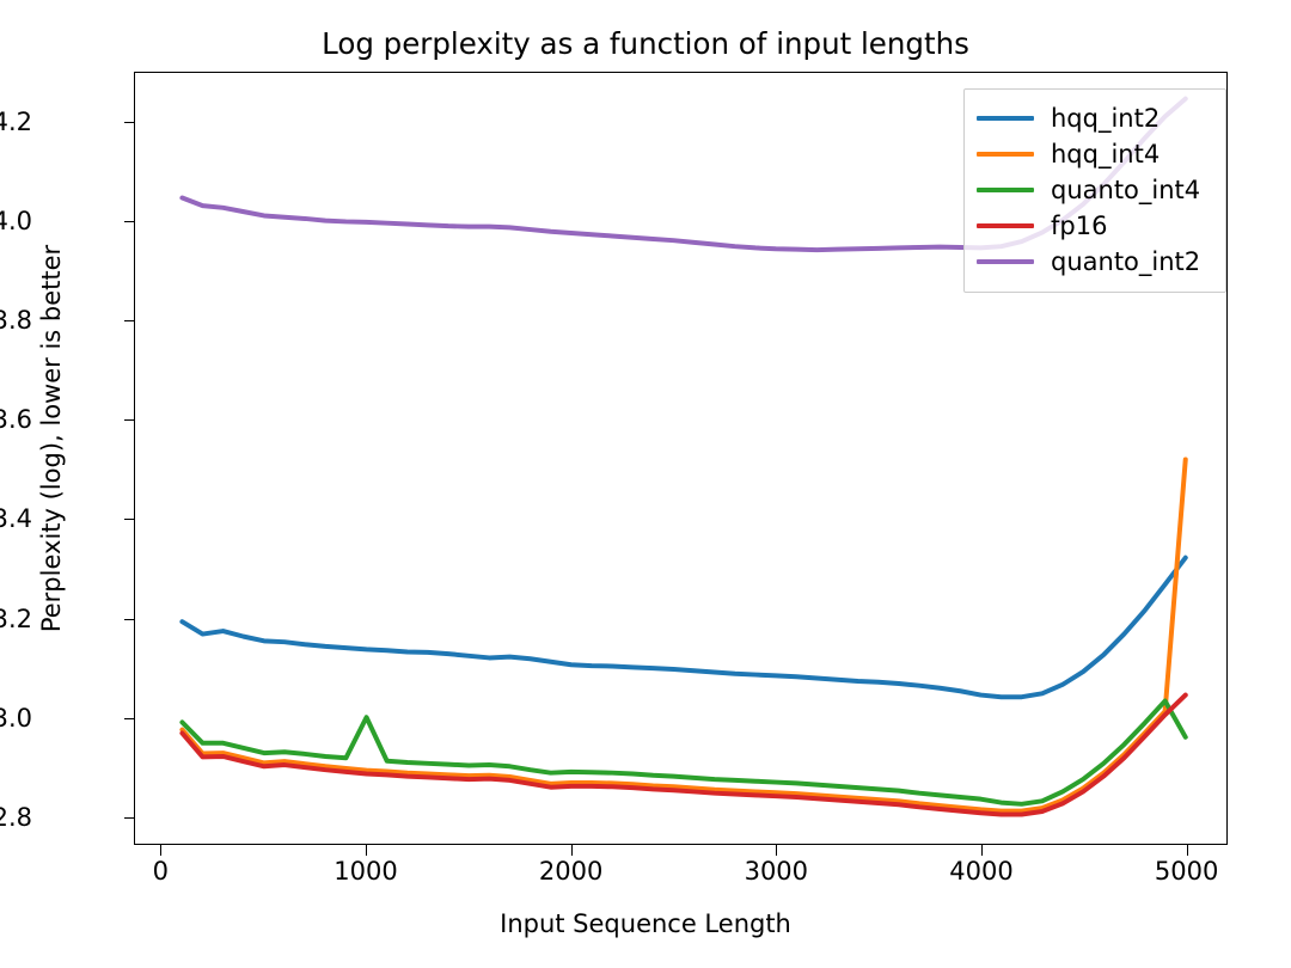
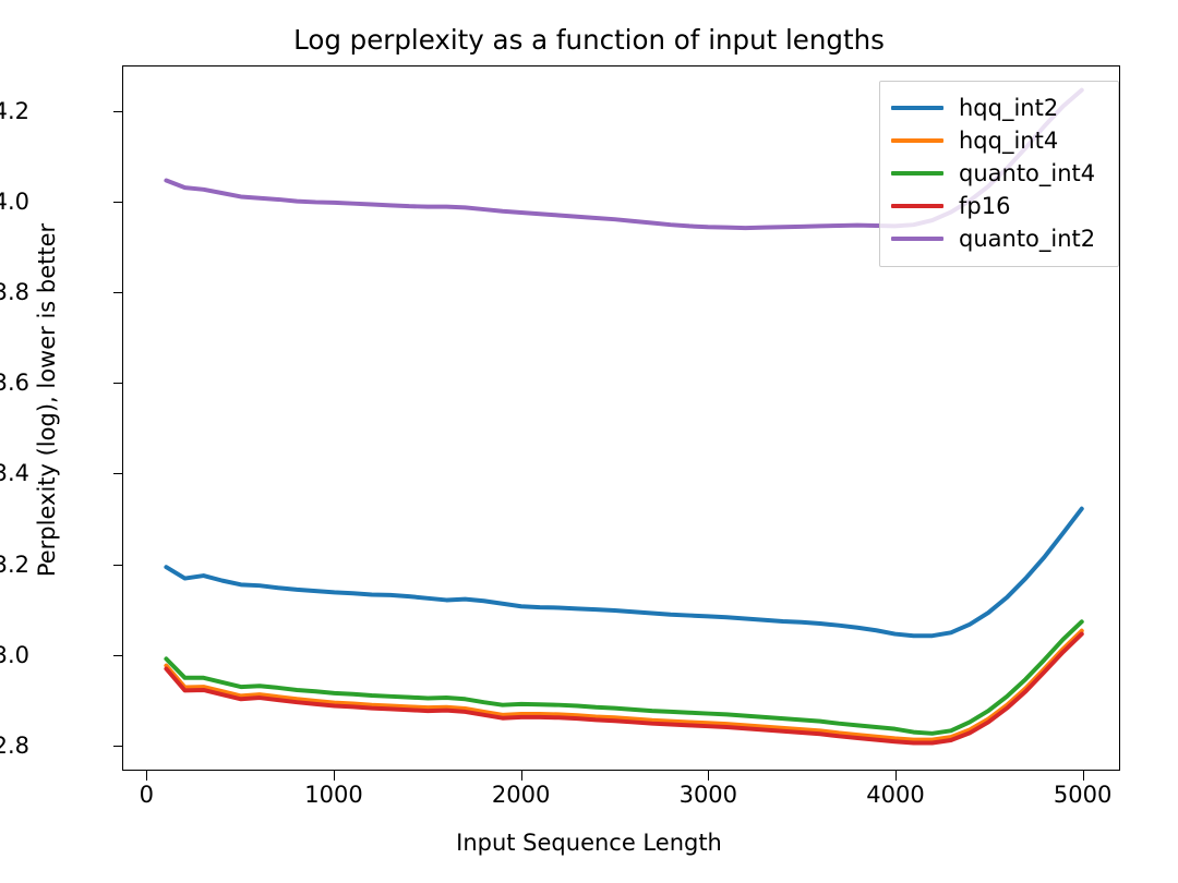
quanto_int4/1000: 3.00 -> 2.91
hqq_int4/5000: 3.52 -> 3.05
quanto_int4/5000: 2.96 -> 3.07
